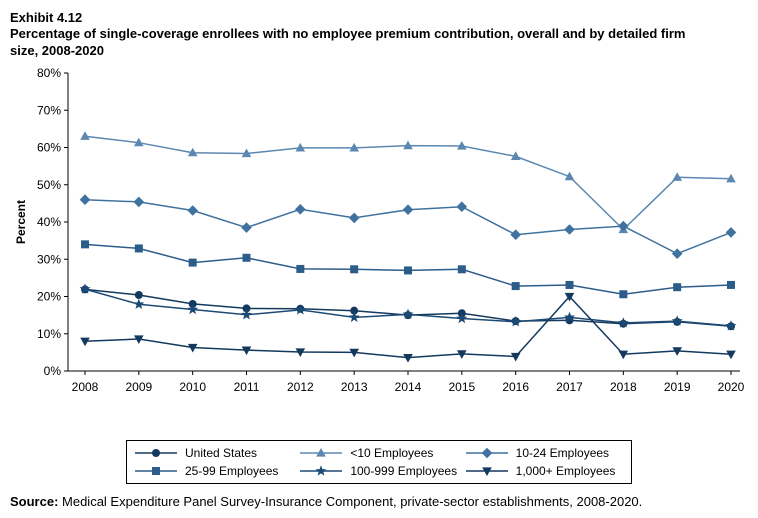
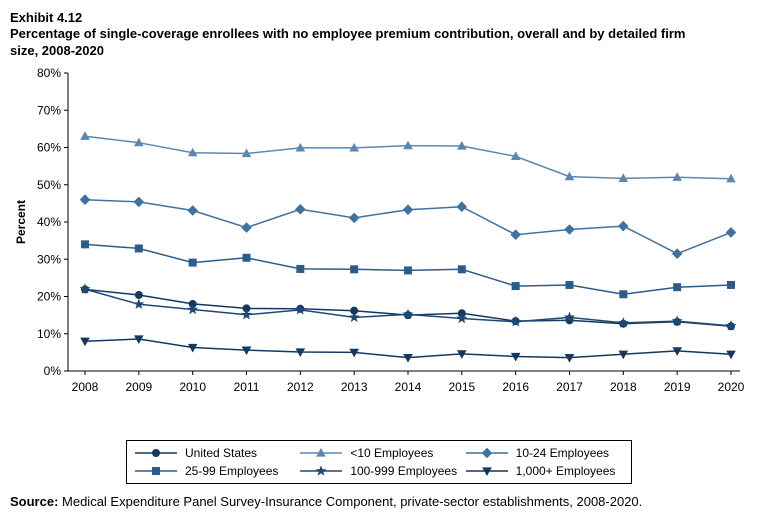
1,000+ Employees/2017: 20% -> 4%
<10 Employees/2018: 38% -> 52%
